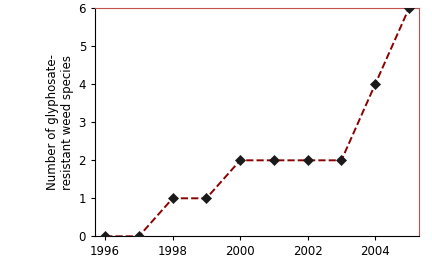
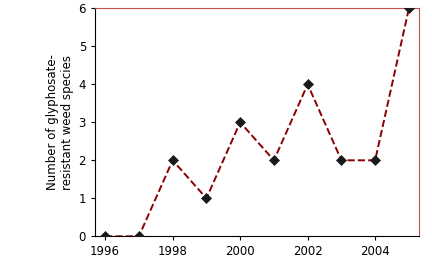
1998: 1 -> 2
2000: 2 -> 3
2002: 2 -> 4
2004: 4 -> 2
